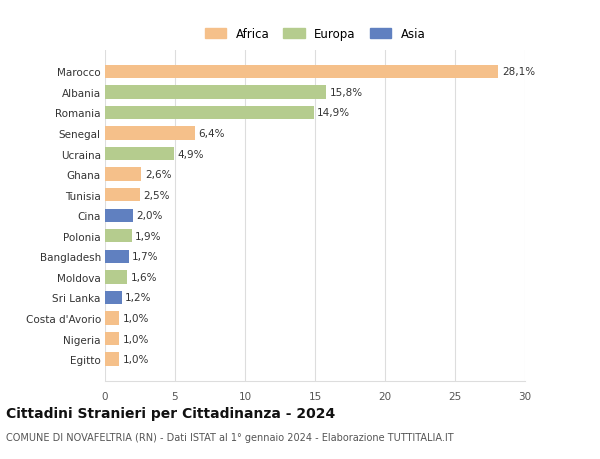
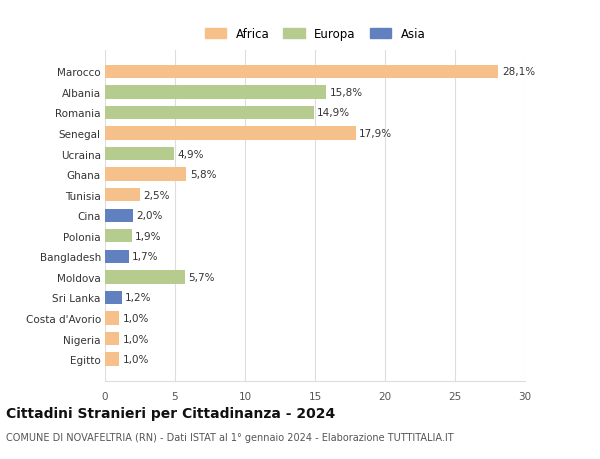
Senegal: 6,4% -> 17,9%
Ghana: 2,6% -> 5,8%
Moldova: 1,6% -> 5,7%
